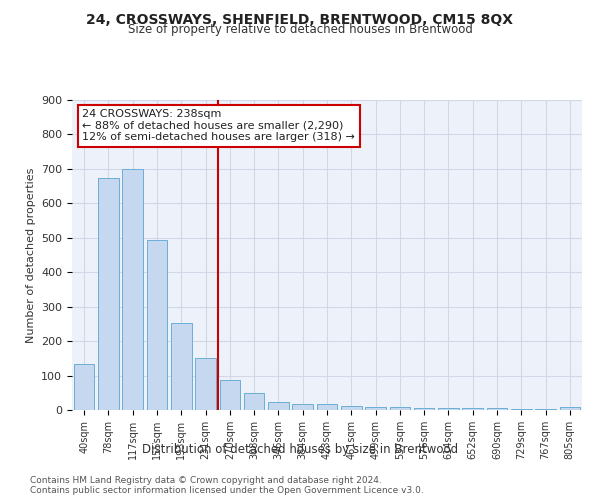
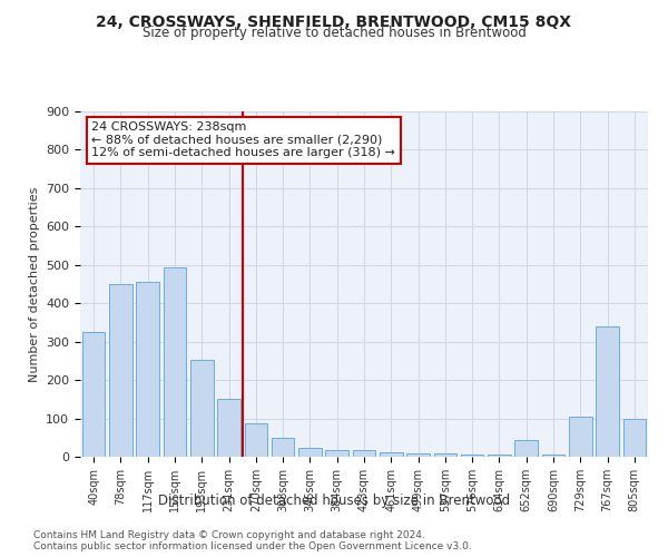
40sqm: 135 -> 325
78sqm: 675 -> 450
117sqm: 700 -> 455
652sqm: 6 -> 45
729sqm: 4 -> 105
767sqm: 3 -> 340
805sqm: 9 -> 100
